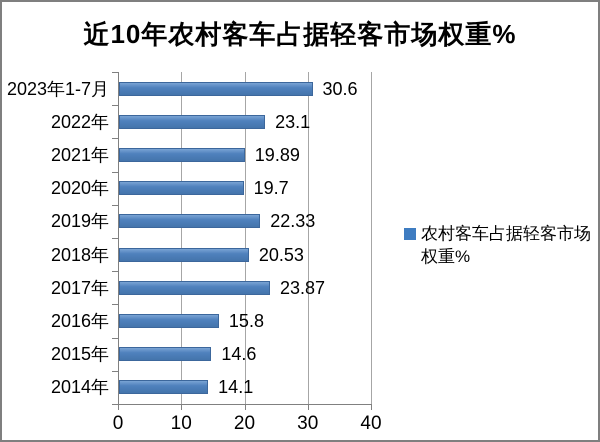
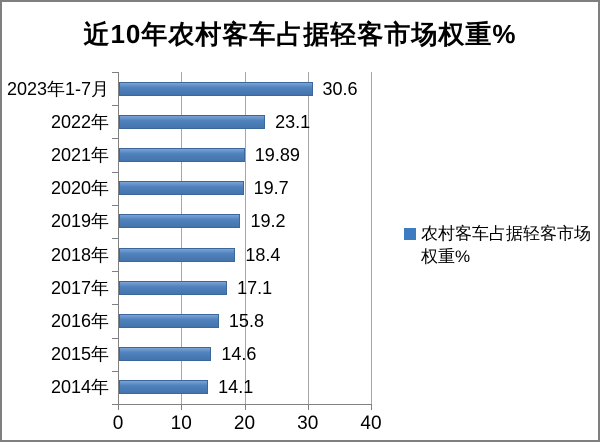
2019年: 22.33 -> 19.2
2018年: 20.53 -> 18.4
2017年: 23.87 -> 17.1
